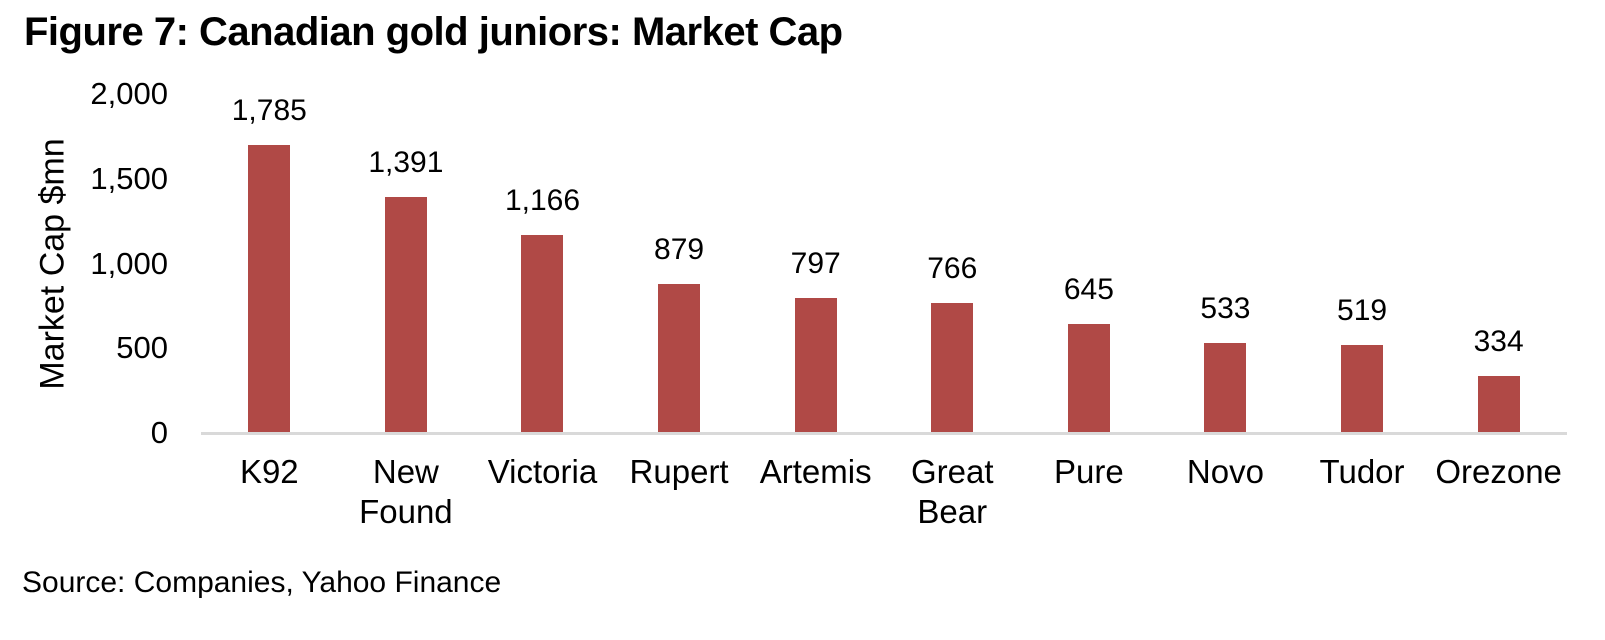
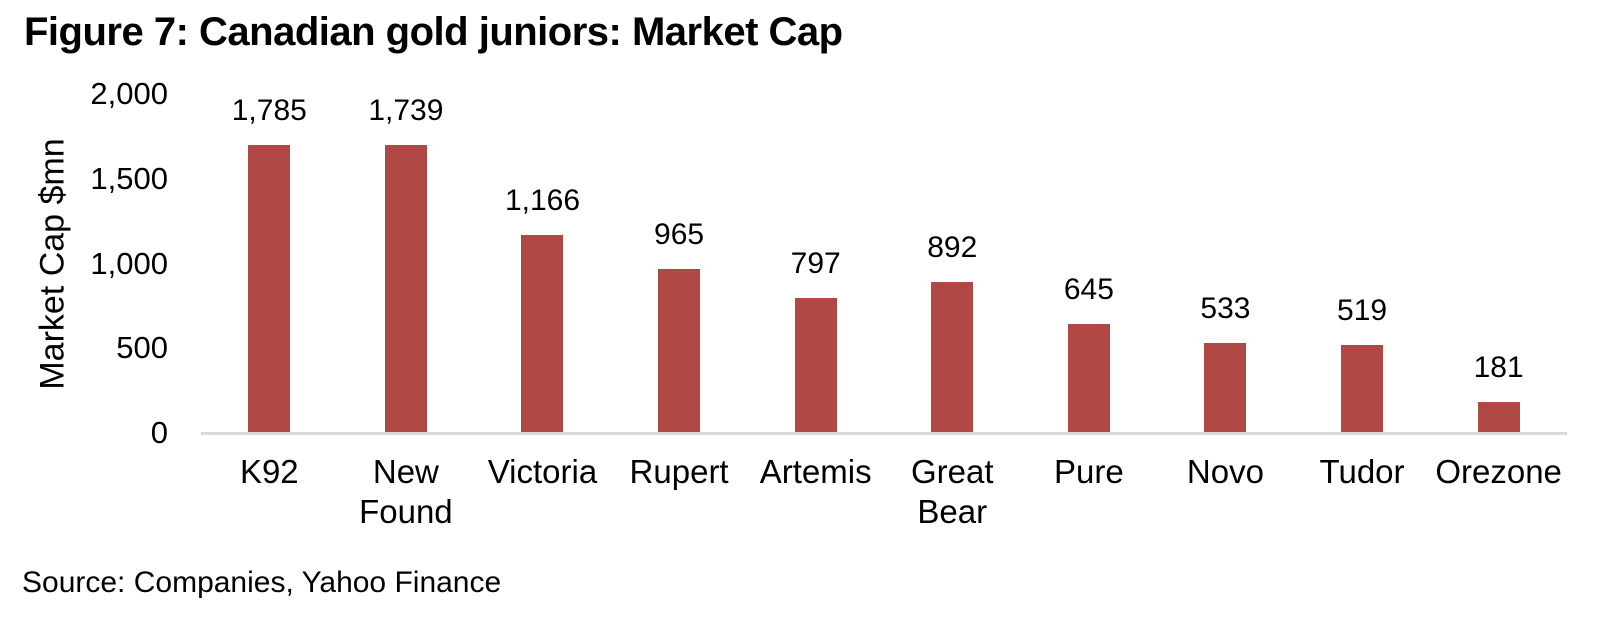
New Found: 1,391 -> 1,739
Rupert: 879 -> 965
Great Bear: 766 -> 892
Orezone: 334 -> 181
